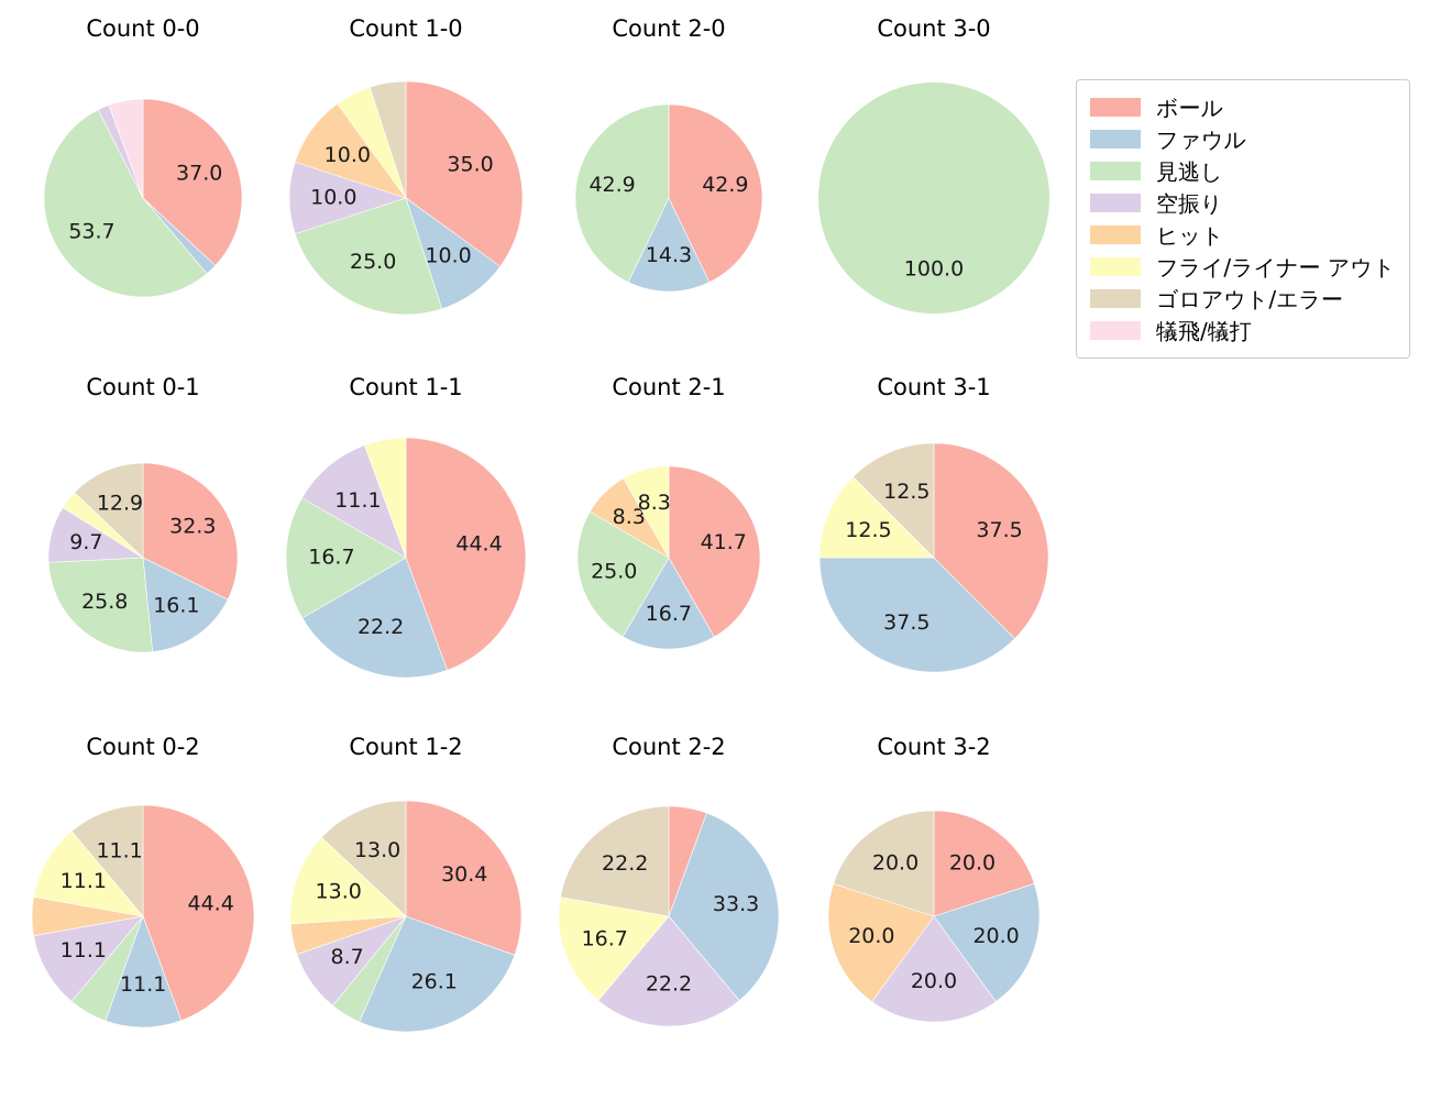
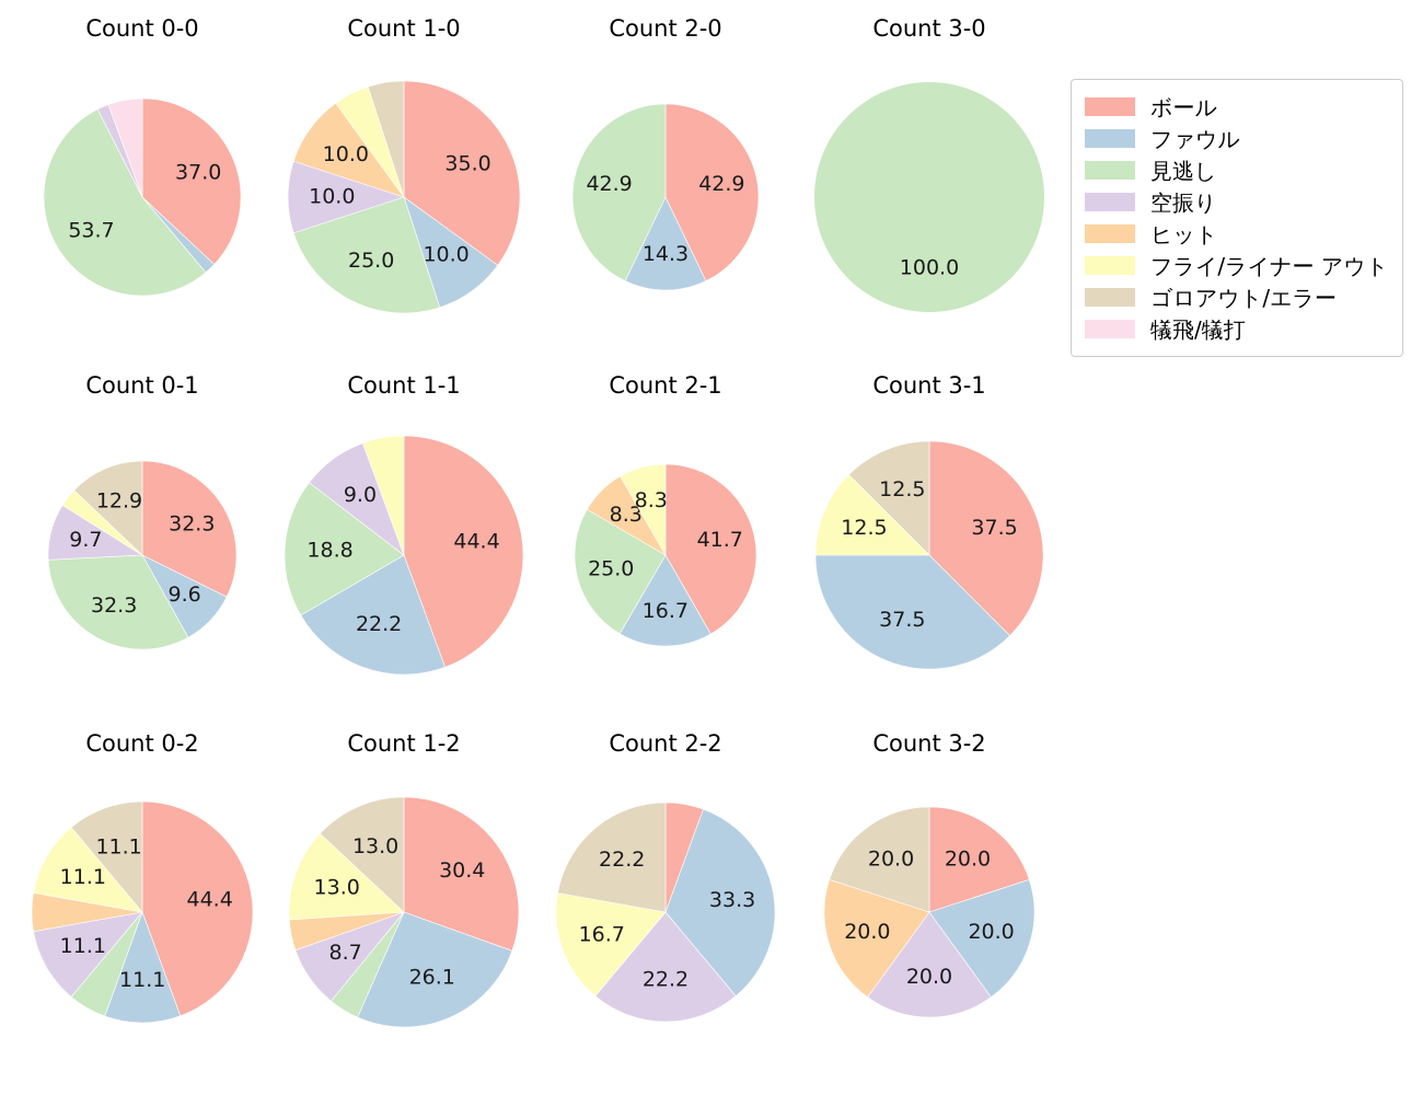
Count 0-1/ファウル: 16.1 -> 9.6
Count 0-1/見逃し: 25.8 -> 32.3
Count 1-1/見逃し: 16.7 -> 18.8
Count 1-1/空振り: 11.1 -> 9.0
